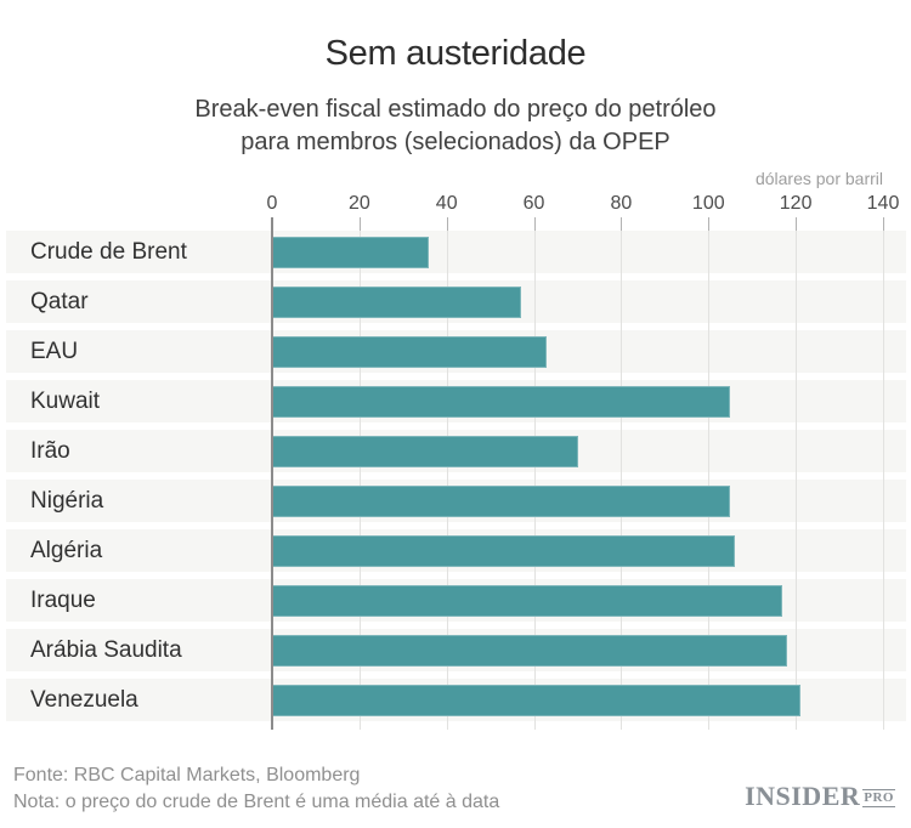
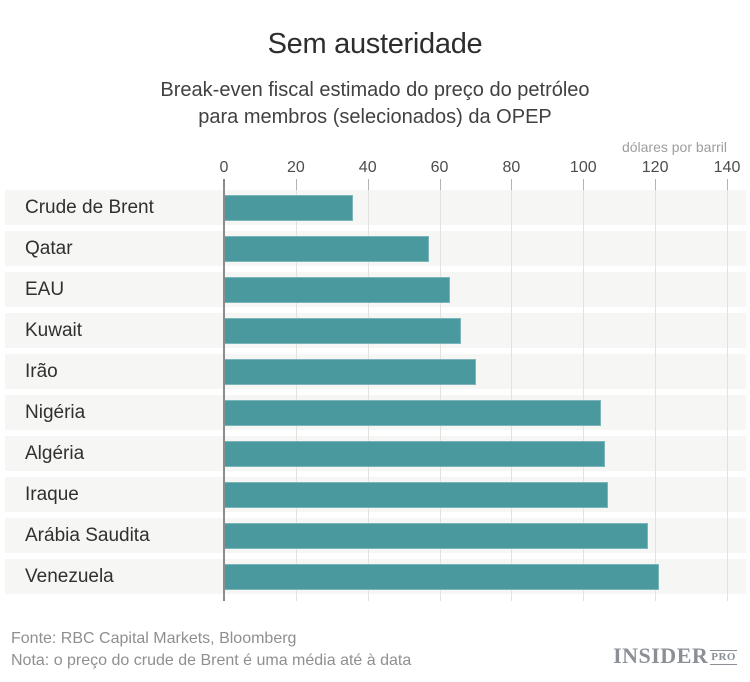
Kuwait: 105 -> 66
Iraque: 117 -> 107
